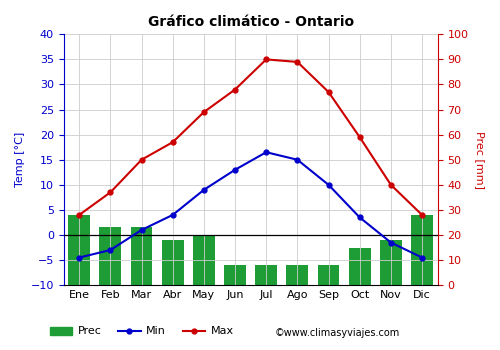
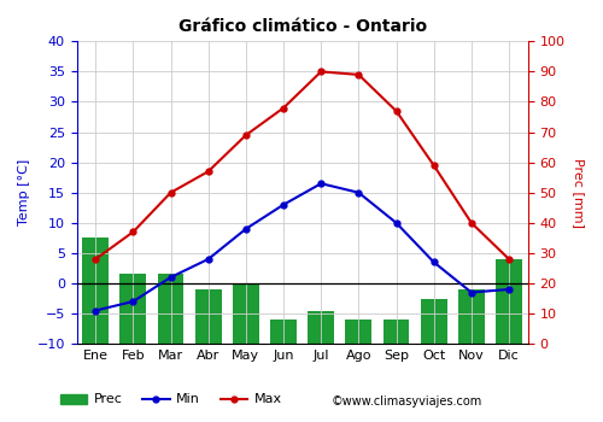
Prec/Ene: 28 -> 35
Prec/Jul: 8 -> 11
Min/Dic: -4.5 -> -1.0
